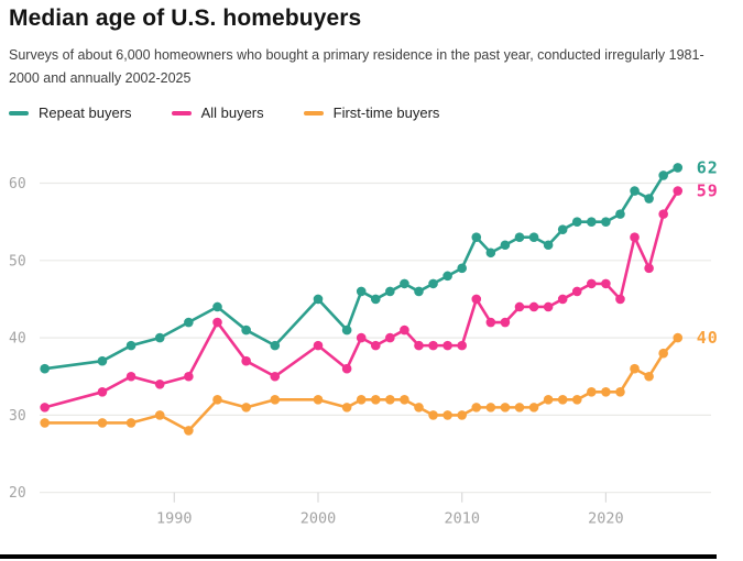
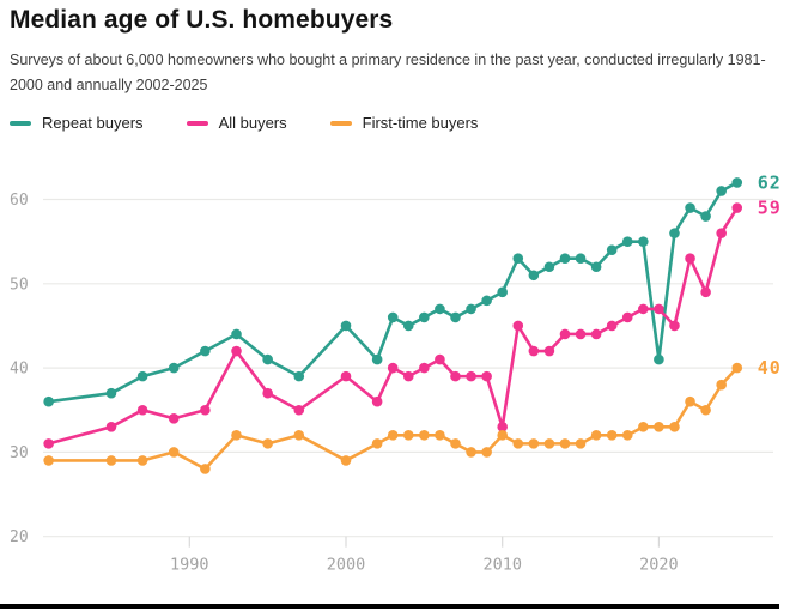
First-time buyers/2000: 32 -> 29
All buyers/2010: 39 -> 33
First-time buyers/2010: 30 -> 32
Repeat buyers/2020: 55 -> 41
